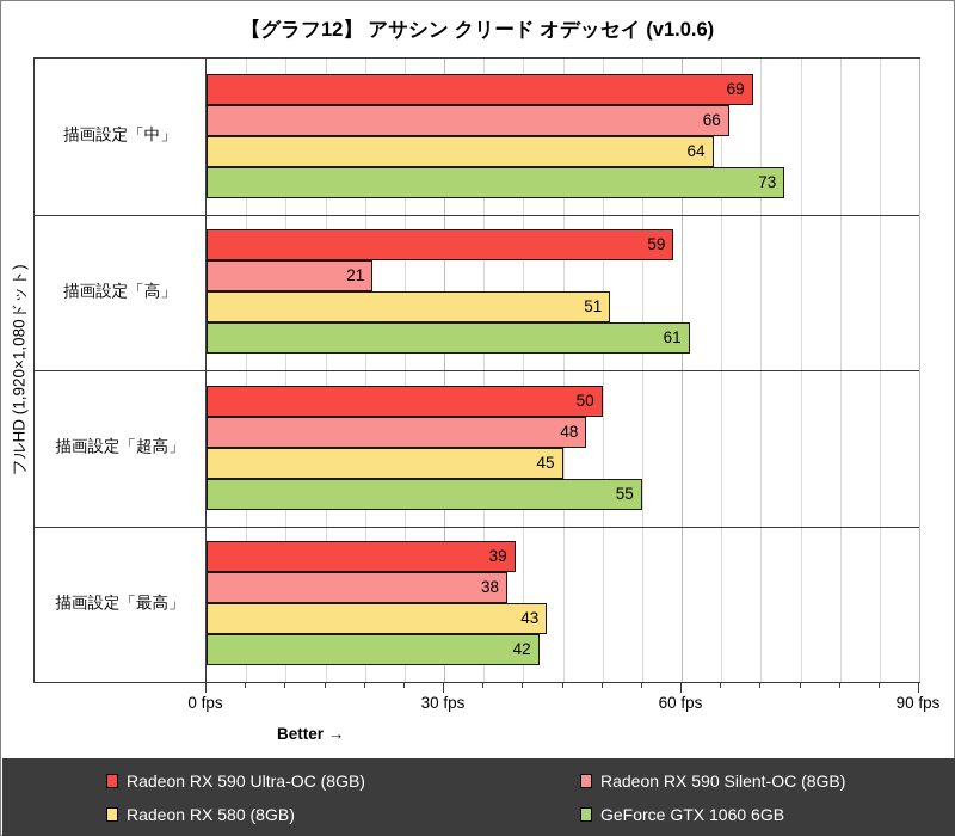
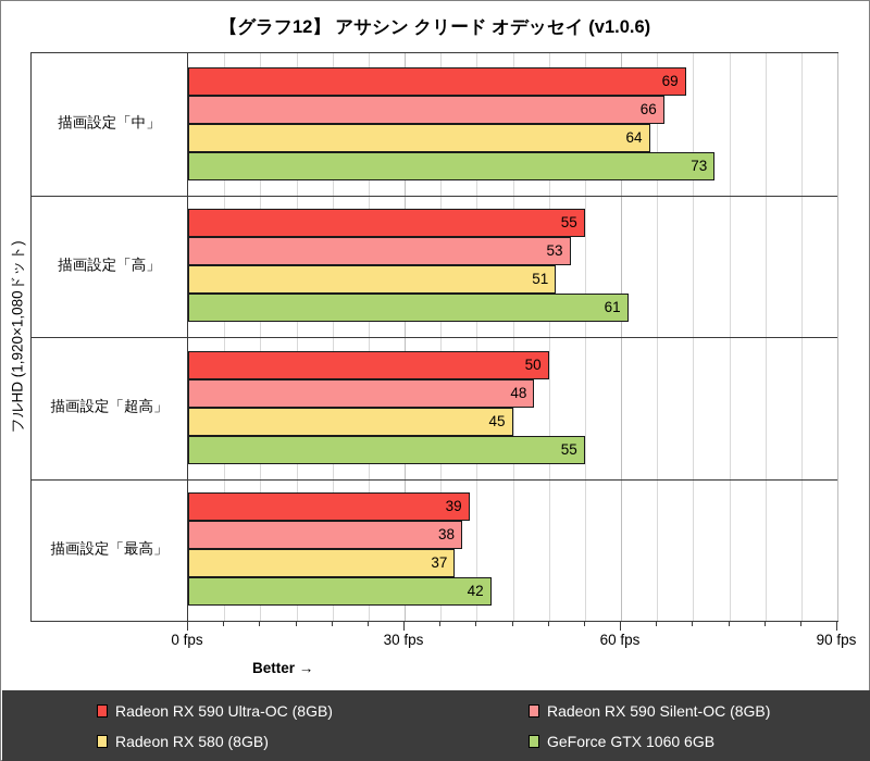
Radeon RX 590 Ultra-OC (8GB)/描画設定「高」: 59 -> 55
Radeon RX 590 Silent-OC (8GB)/描画設定「高」: 21 -> 53
Radeon RX 580 (8GB)/描画設定「最高」: 43 -> 37
